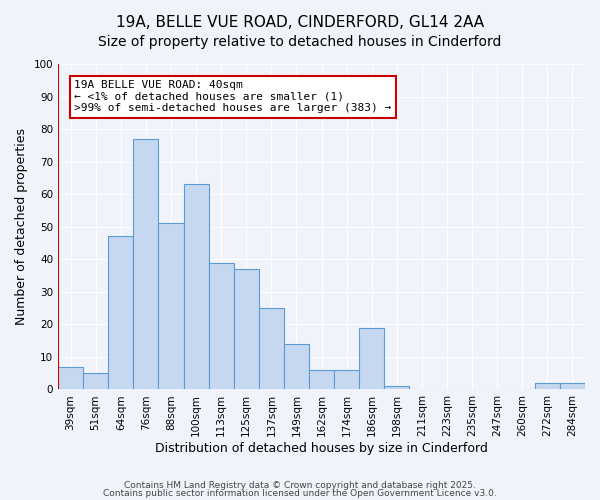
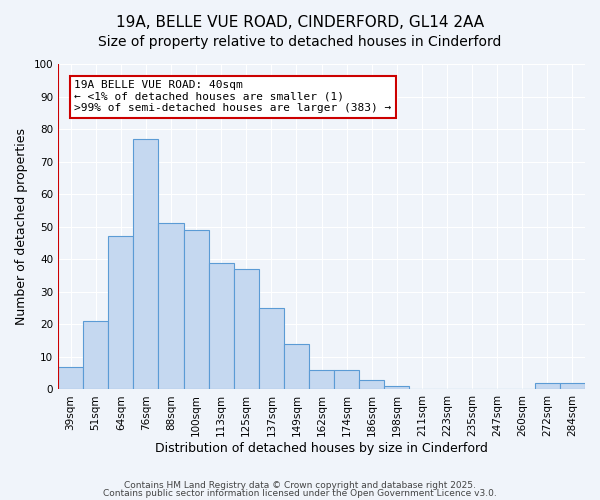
51sqm: 5 -> 21
100sqm: 63 -> 49
186sqm: 19 -> 3
